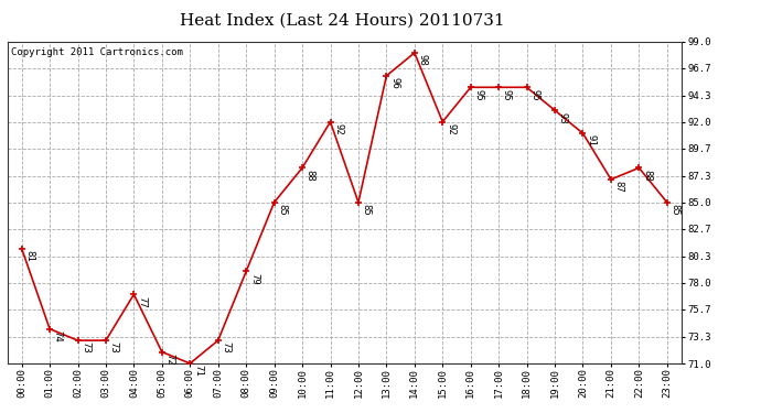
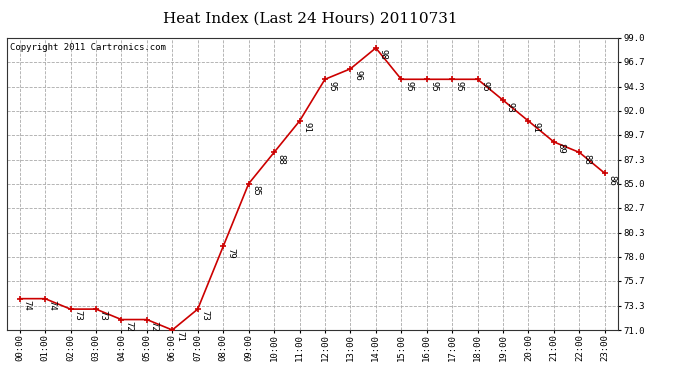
00:00: 81 -> 74
04:00: 77 -> 72
11:00: 92 -> 91
12:00: 85 -> 95
15:00: 92 -> 95
21:00: 87 -> 89
23:00: 85 -> 86
